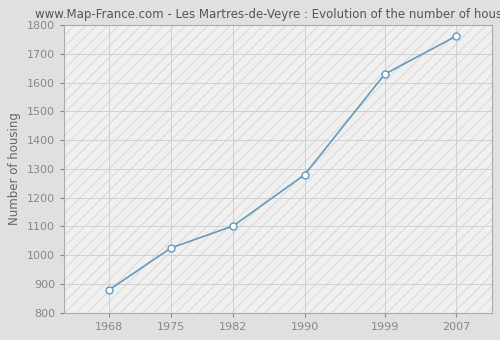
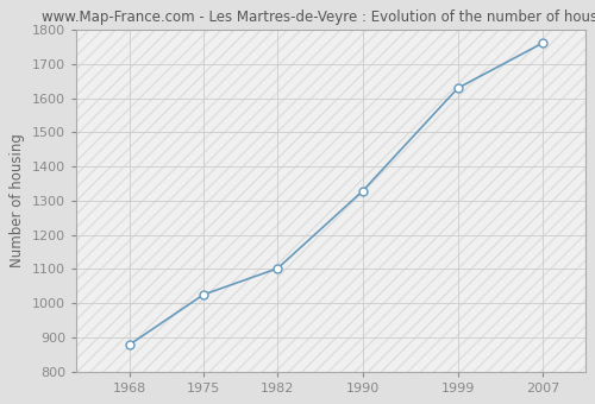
1990: 1280 -> 1328
